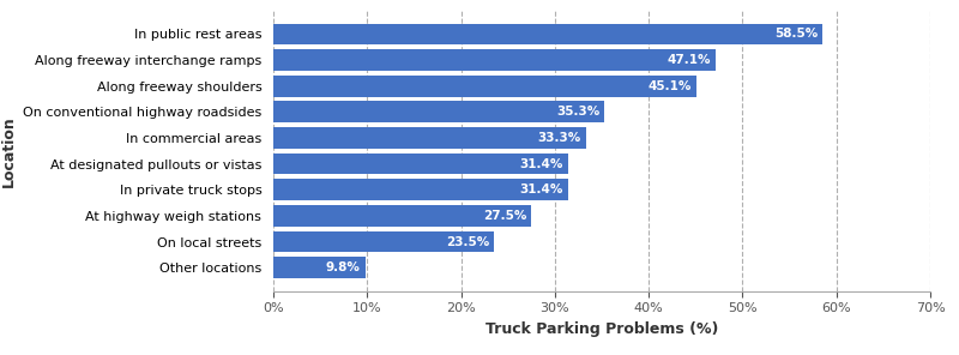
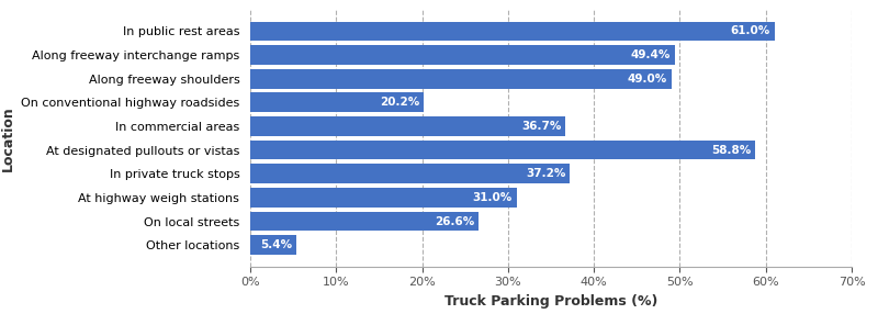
In public rest areas: 58.5% -> 61.0%
Along freeway interchange ramps: 47.1% -> 49.4%
Along freeway shoulders: 45.1% -> 49.0%
On conventional highway roadsides: 35.3% -> 20.2%
In commercial areas: 33.3% -> 36.7%
At designated pullouts or vistas: 31.4% -> 58.8%
In private truck stops: 31.4% -> 37.2%
At highway weigh stations: 27.5% -> 31.0%
On local streets: 23.5% -> 26.6%
Other locations: 9.8% -> 5.4%
